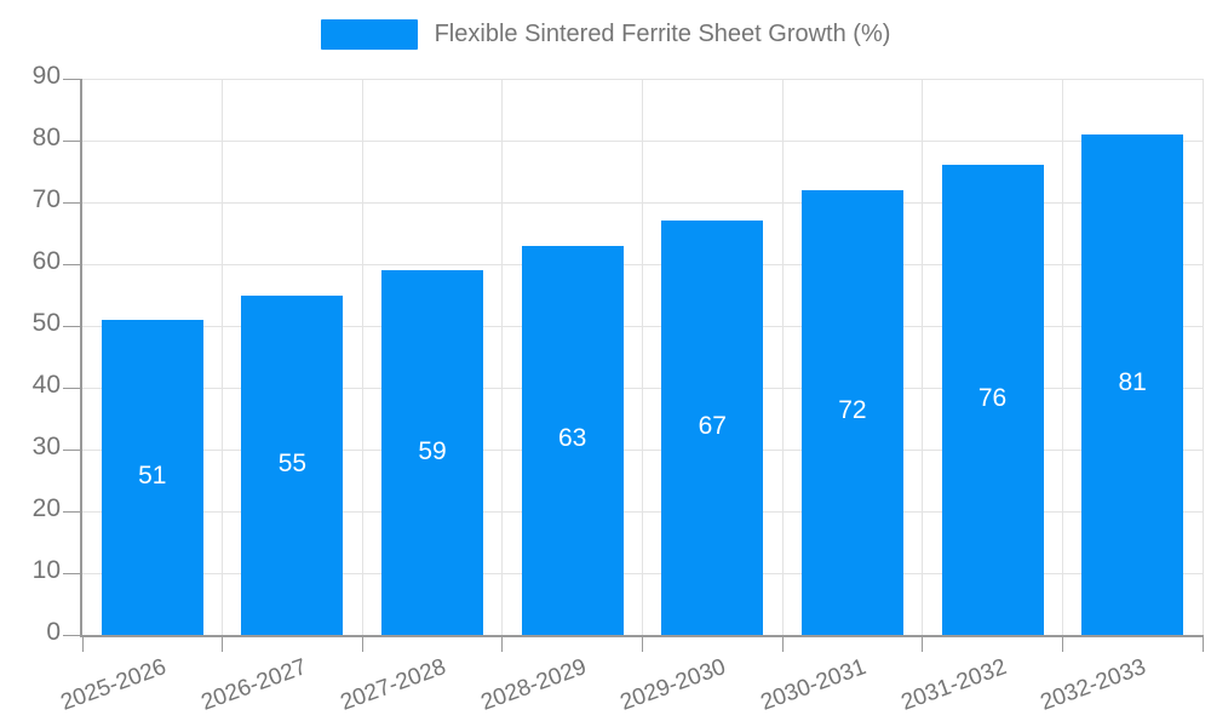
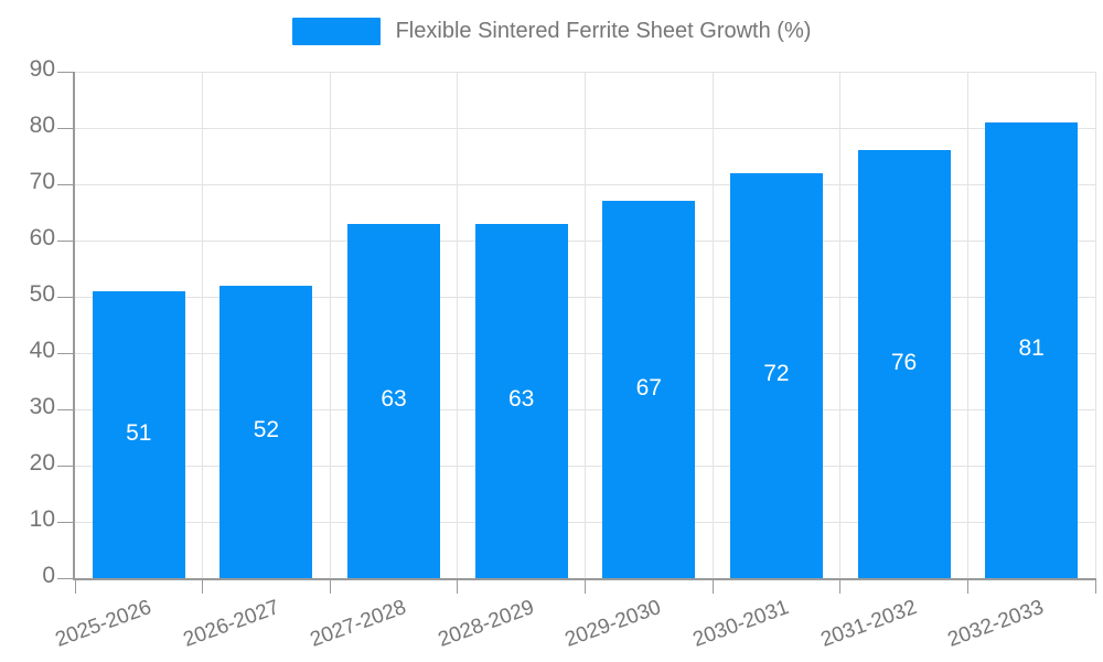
2026-2027: 55 -> 52
2027-2028: 59 -> 63
